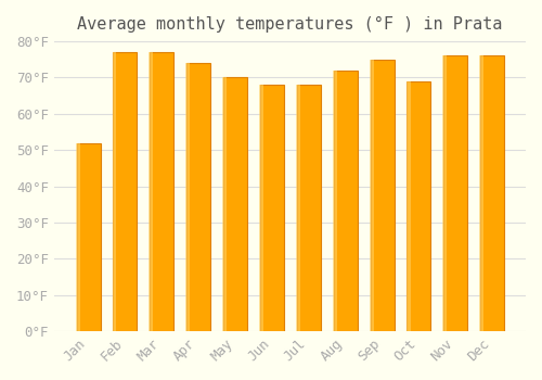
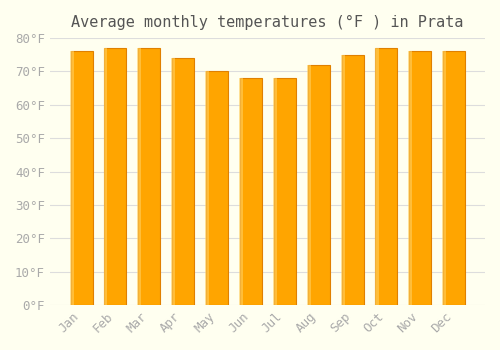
Jan: 52°F -> 76°F
Oct: 69°F -> 77°F
